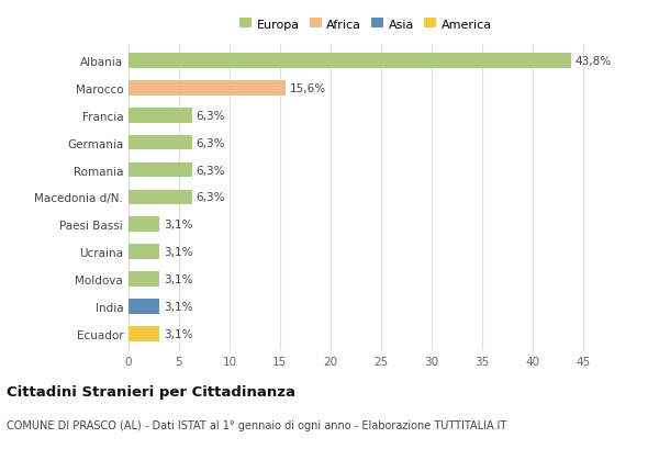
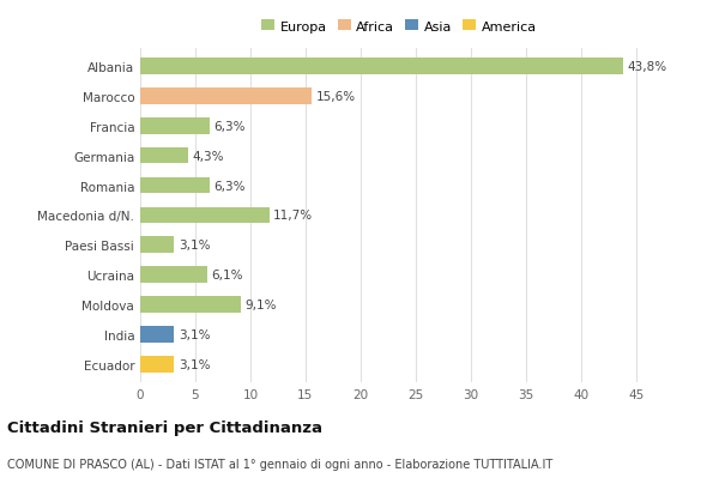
Germania: 6,3% -> 4,3%
Macedonia d/N.: 6,3% -> 11,7%
Ucraina: 3,1% -> 6,1%
Moldova: 3,1% -> 9,1%
